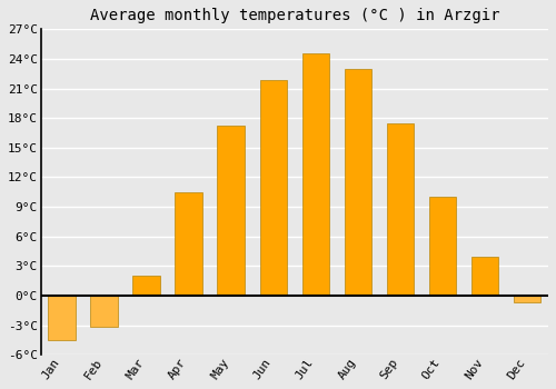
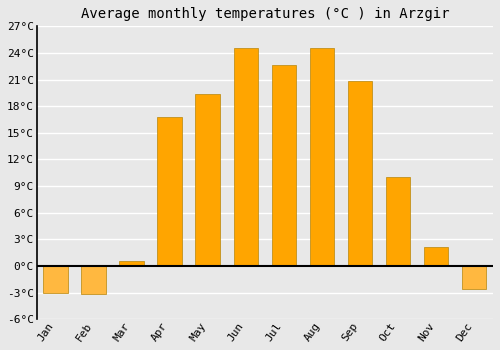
Jan: -4.5°C -> -3.0°C
Mar: 2.0°C -> 0.6°C
Apr: 10.5°C -> 16.8°C
May: 17.2°C -> 19.4°C
Jun: 21.8°C -> 24.6°C
Jul: 24.5°C -> 22.6°C
Aug: 23.0°C -> 24.6°C
Sep: 17.5°C -> 20.8°C
Nov: 4.0°C -> 2.2°C
Dec: -0.7°C -> -2.6°C
